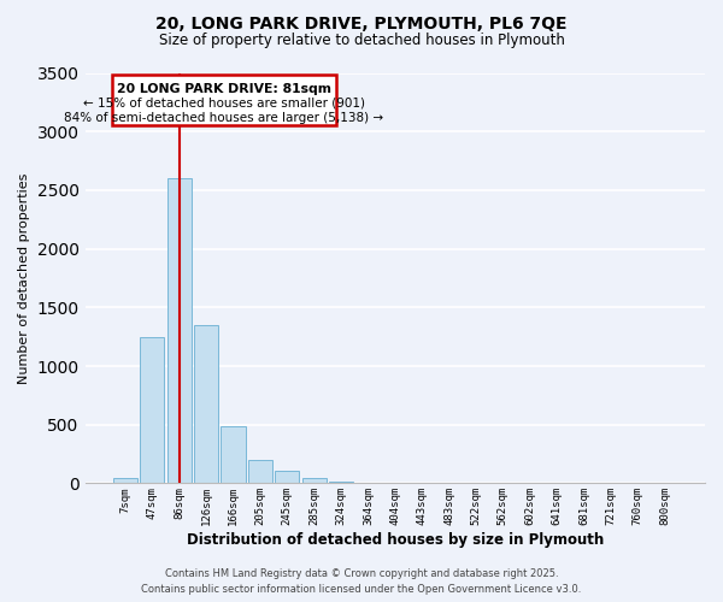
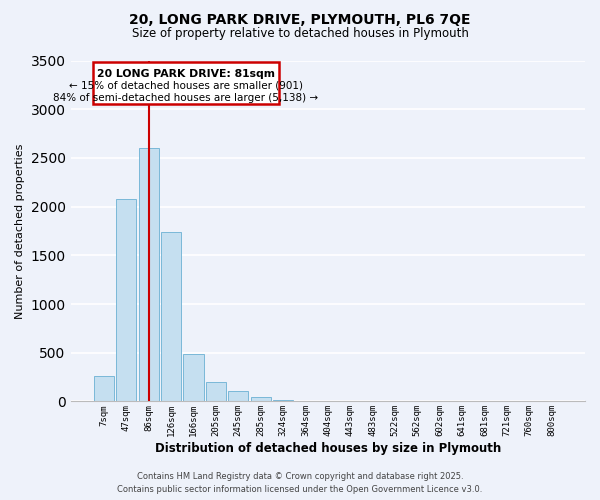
7sqm: 50 -> 260
47sqm: 1250 -> 2080
126sqm: 1350 -> 1740
